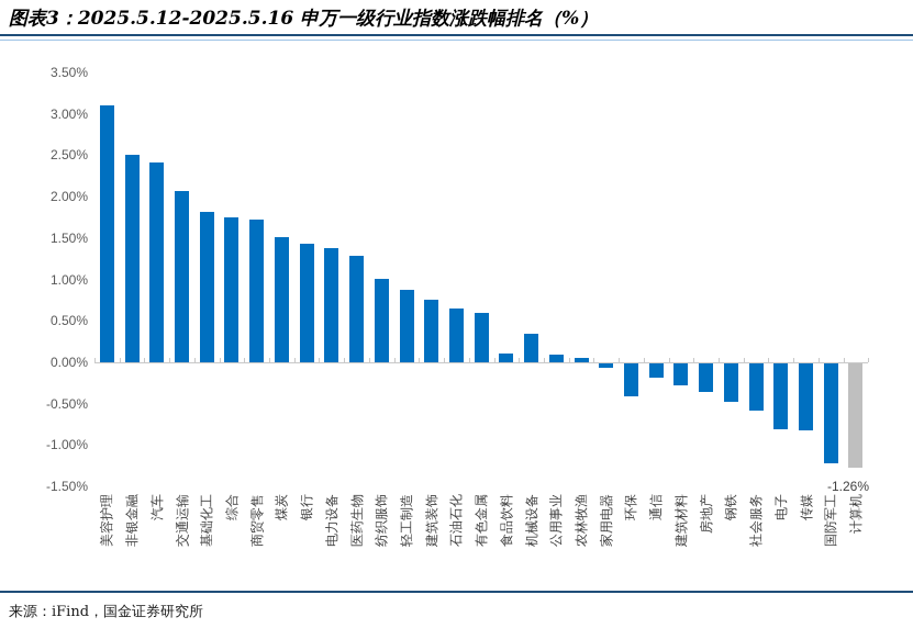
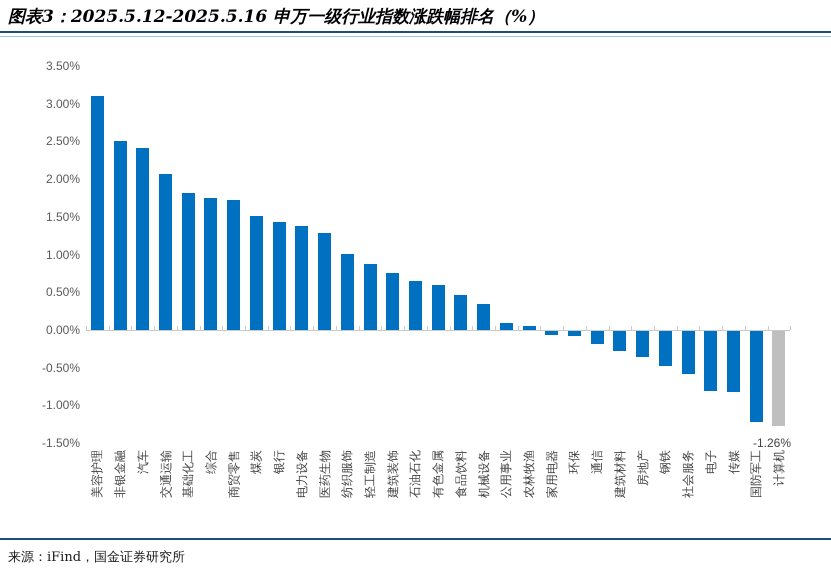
食品饮料: 0.1% -> 0.5%
环保: -0.4% -> -0.1%
